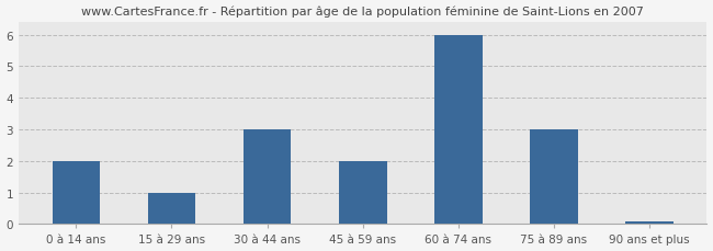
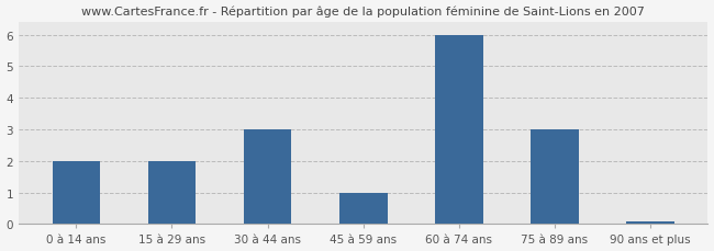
15 à 29 ans: 1.00 -> 2.00
45 à 59 ans: 2.00 -> 1.00
